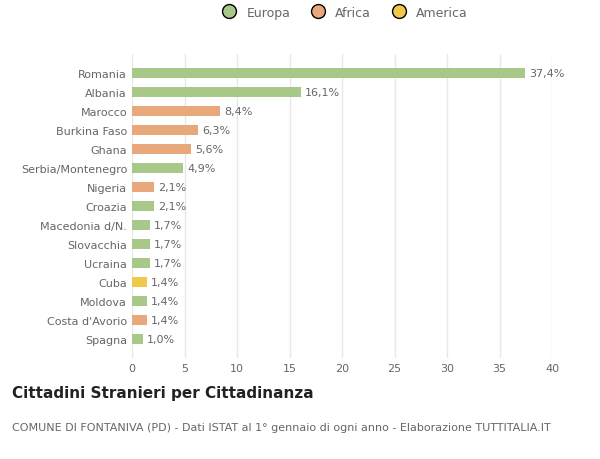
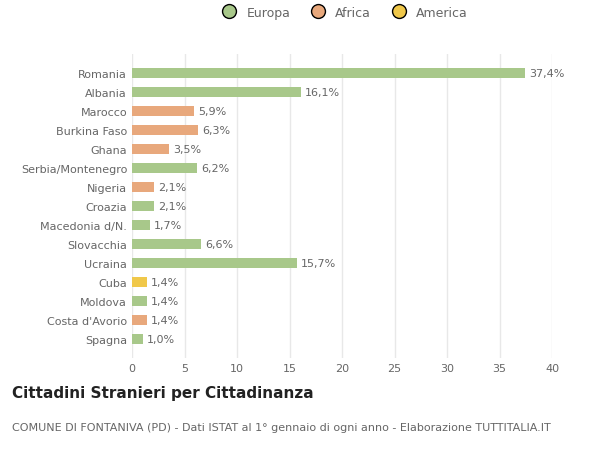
Marocco: 8,4% -> 5,9%
Ghana: 5,6% -> 3,5%
Serbia/Montenegro: 4,9% -> 6,2%
Slovacchia: 1,7% -> 6,6%
Ucraina: 1,7% -> 15,7%
